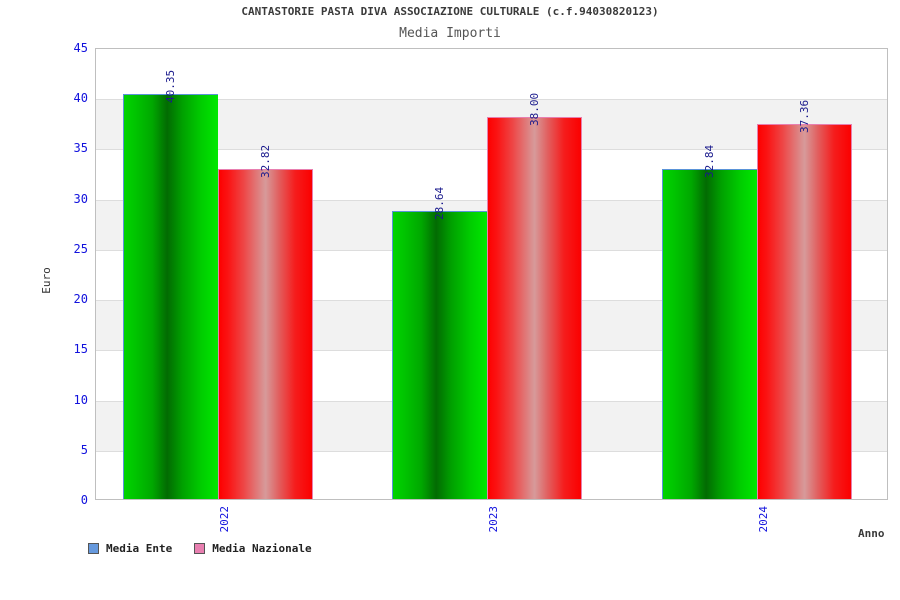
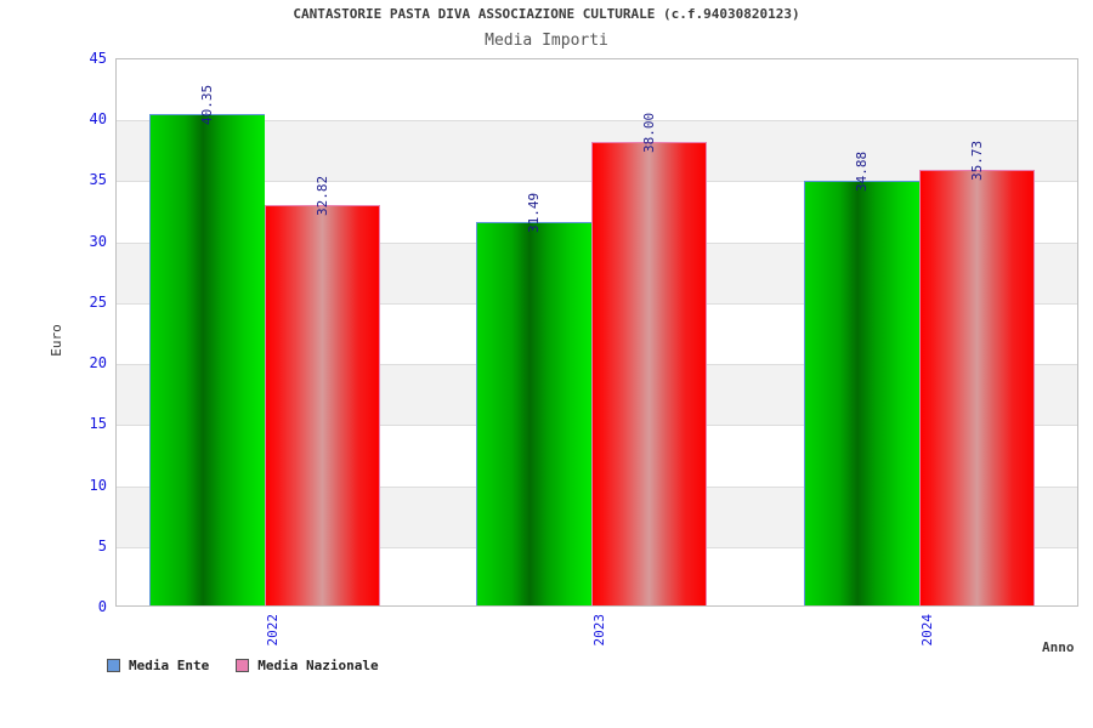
Media Ente/2023: 28.64 -> 31.49
Media Ente/2024: 32.84 -> 34.88
Media Nazionale/2024: 37.36 -> 35.73
